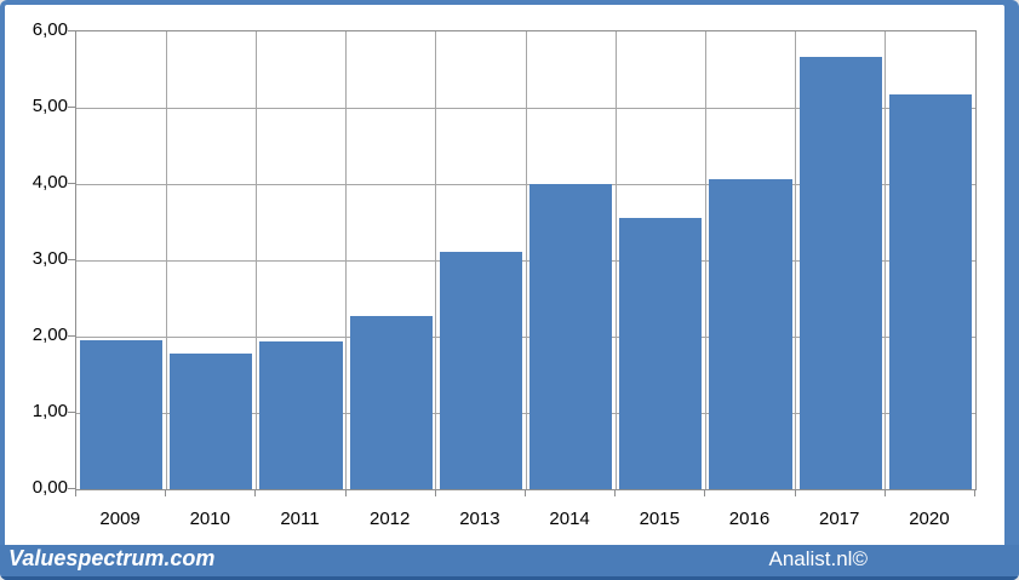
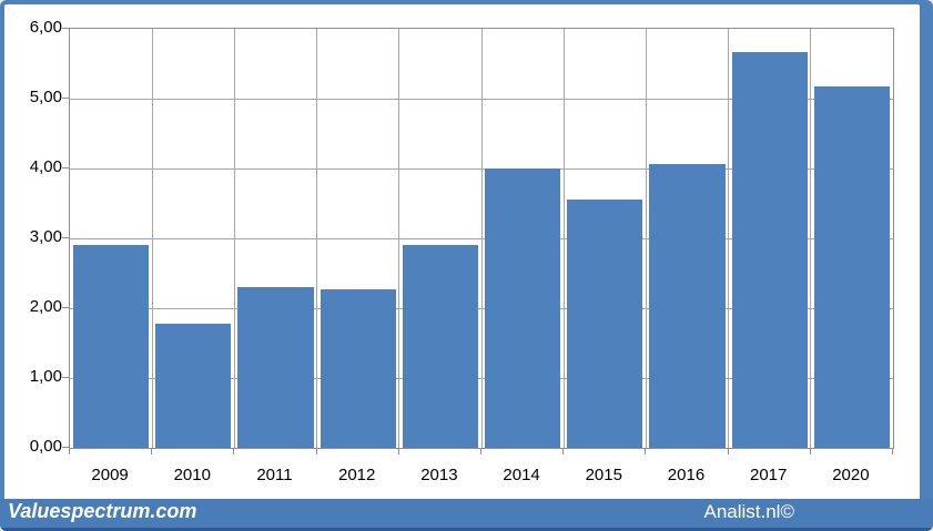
2009: 1,9 -> 2,9
2011: 1,9 -> 2,3
2013: 3,1 -> 2,9
